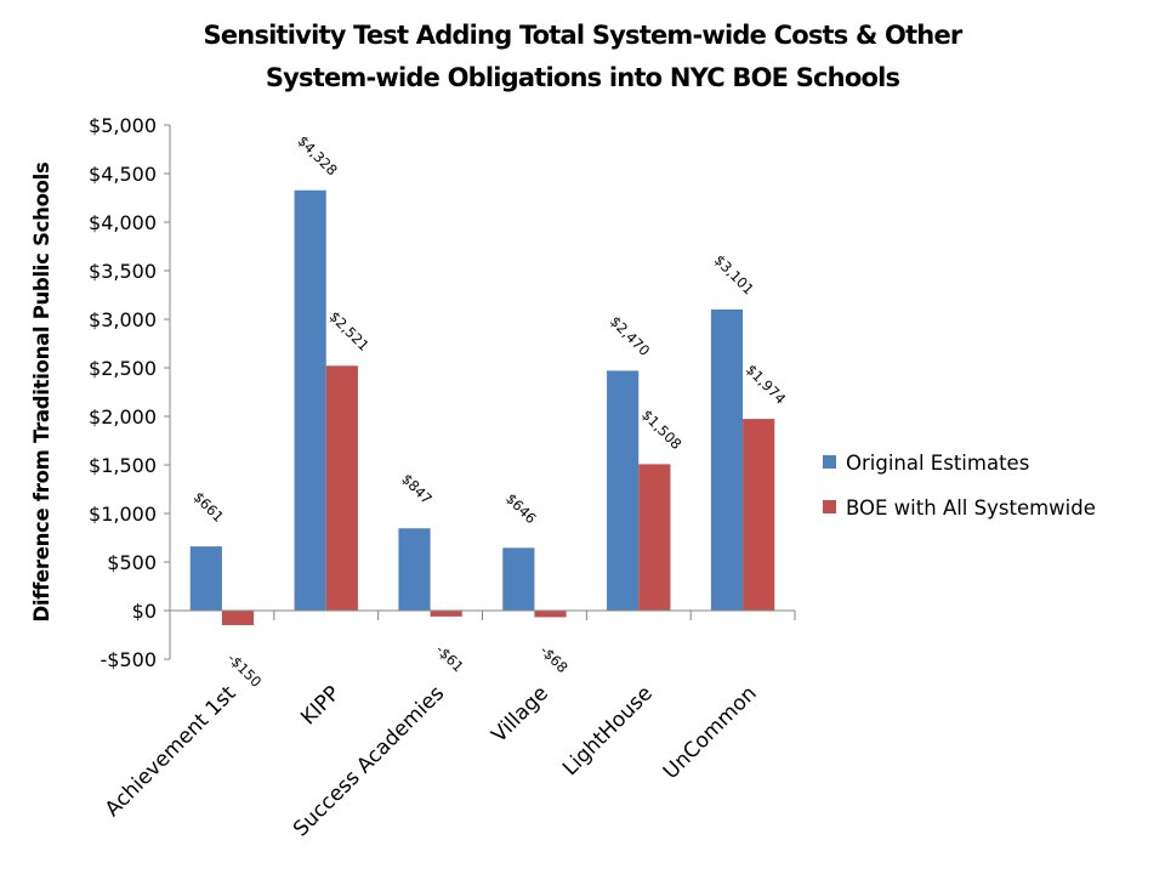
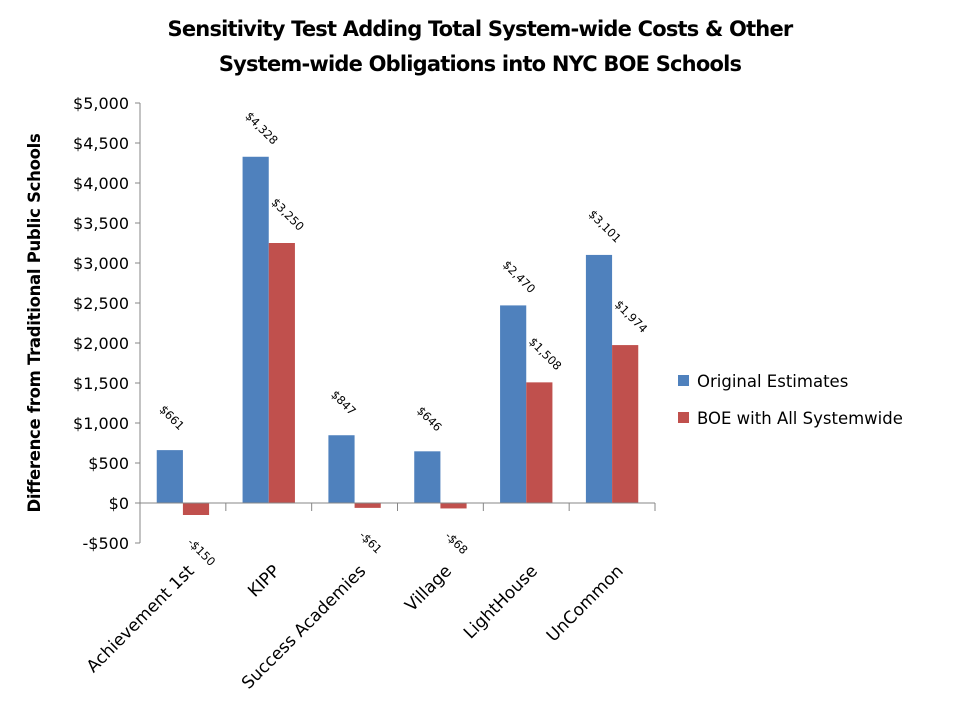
BOE with All Systemwide/KIPP: $2,521 -> $3,250
